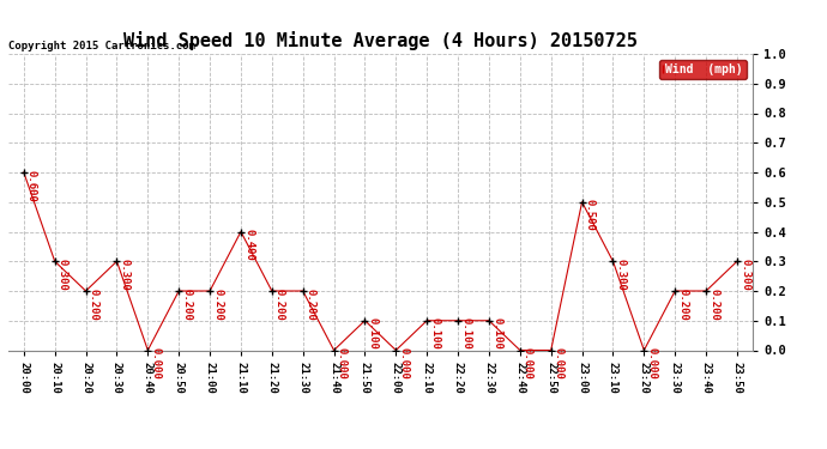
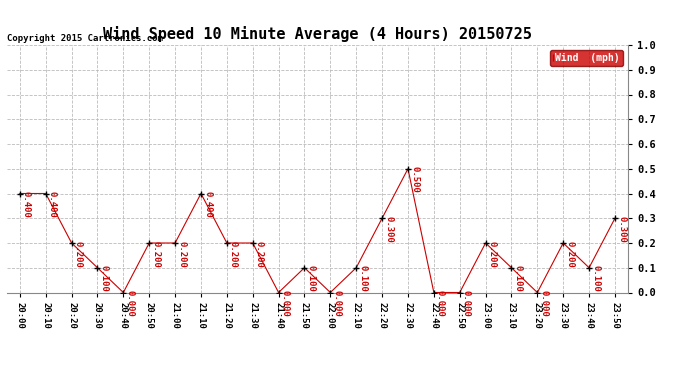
20:00: 0.600 -> 0.400
20:10: 0.300 -> 0.400
20:30: 0.300 -> 0.100
22:20: 0.100 -> 0.300
22:30: 0.100 -> 0.500
23:00: 0.500 -> 0.200
23:10: 0.300 -> 0.100
23:40: 0.200 -> 0.100
